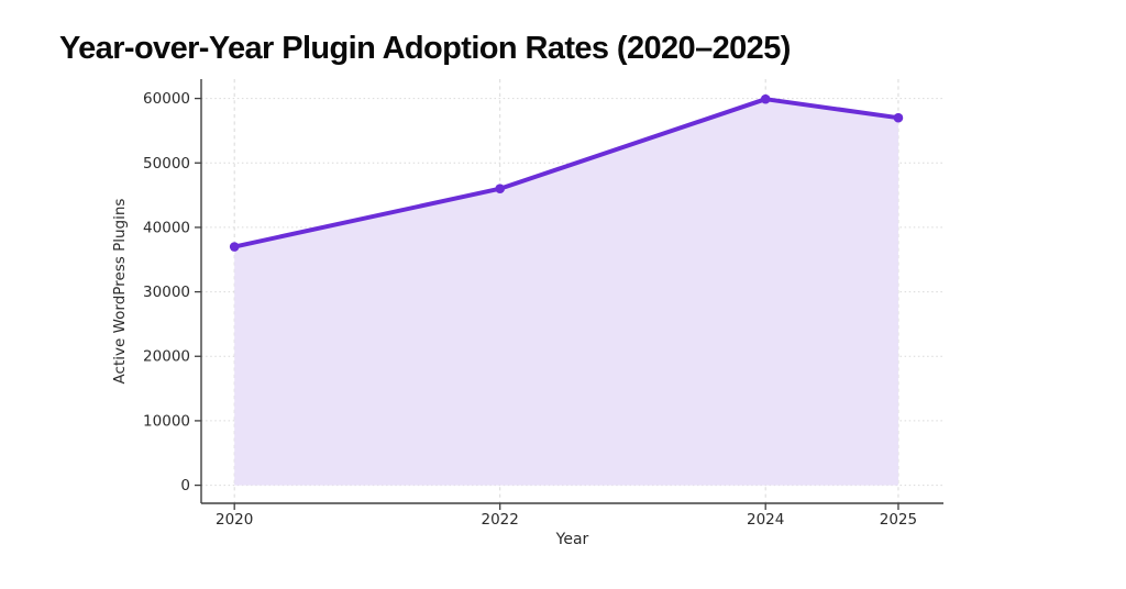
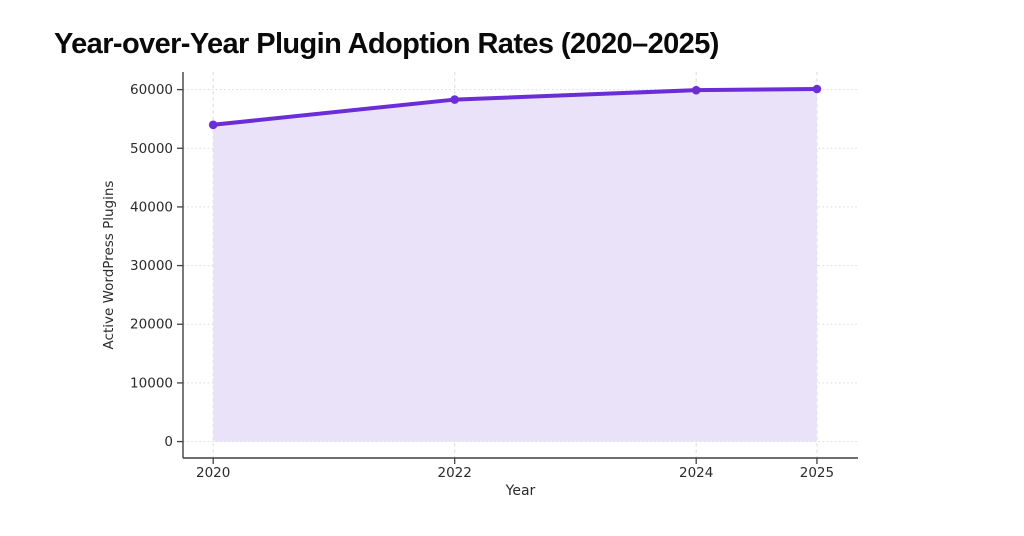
2020: 37000 -> 54000
2022: 46000 -> 58000
2025: 57000 -> 60000
